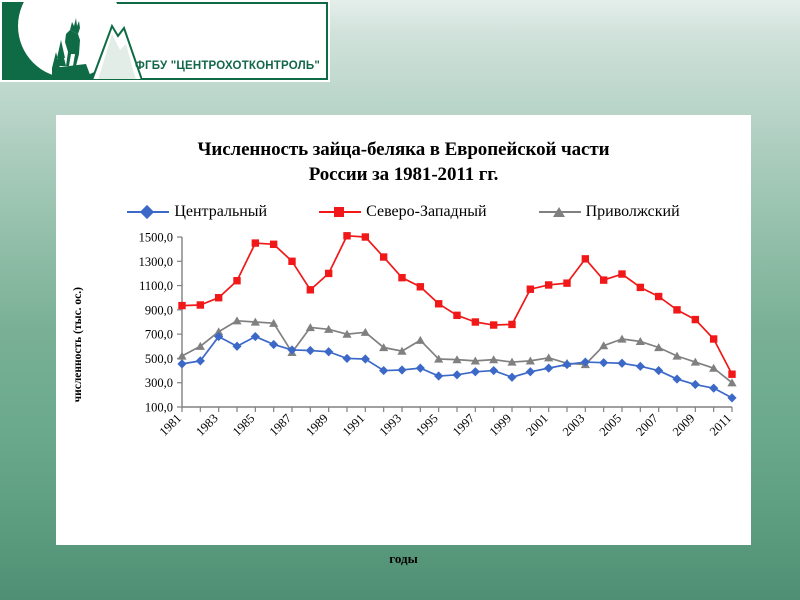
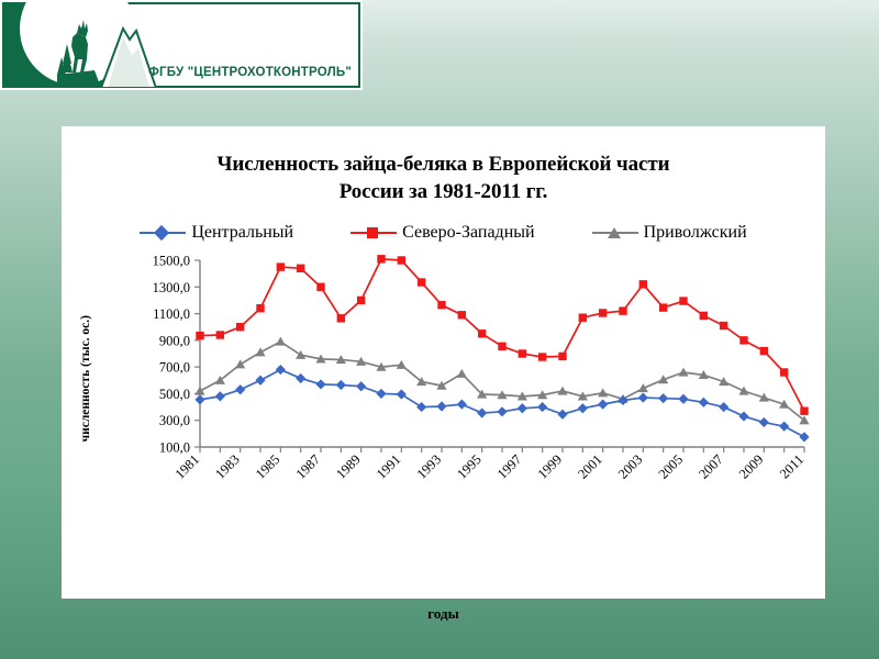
Центральный/1983: 680 -> 530
Приволжский/1985: 800 -> 890
Приволжский/1987: 550 -> 760
Приволжский/1999: 470 -> 520
Приволжский/2003: 450 -> 540
